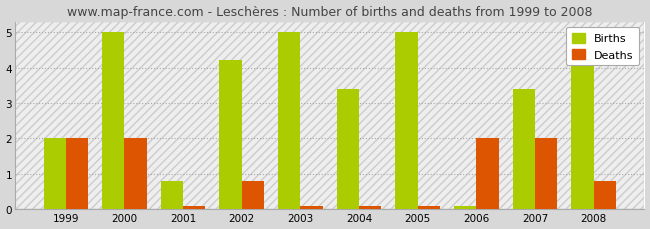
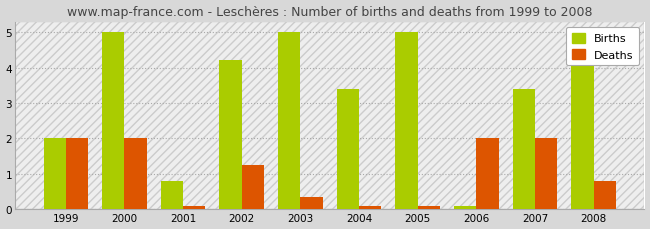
Deaths/2002: 0.80 -> 1.25
Deaths/2003: 0.08 -> 0.35
